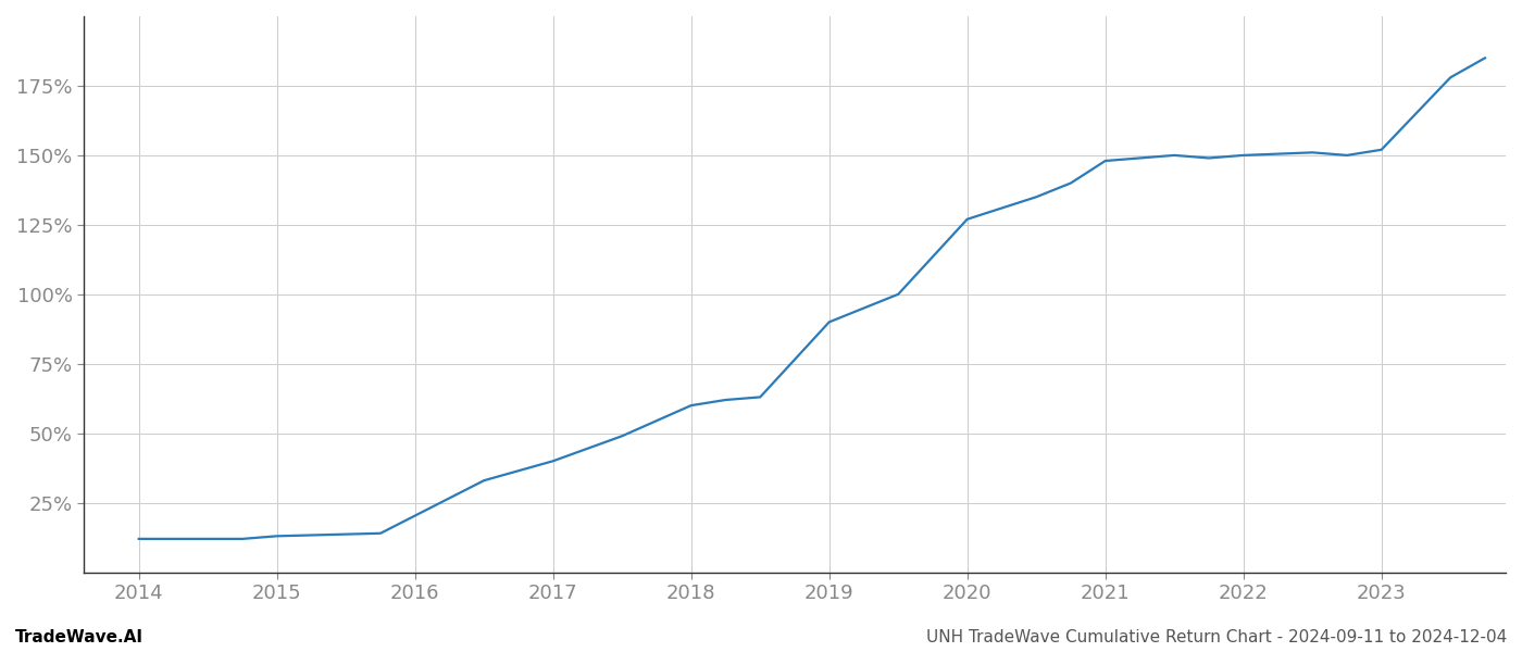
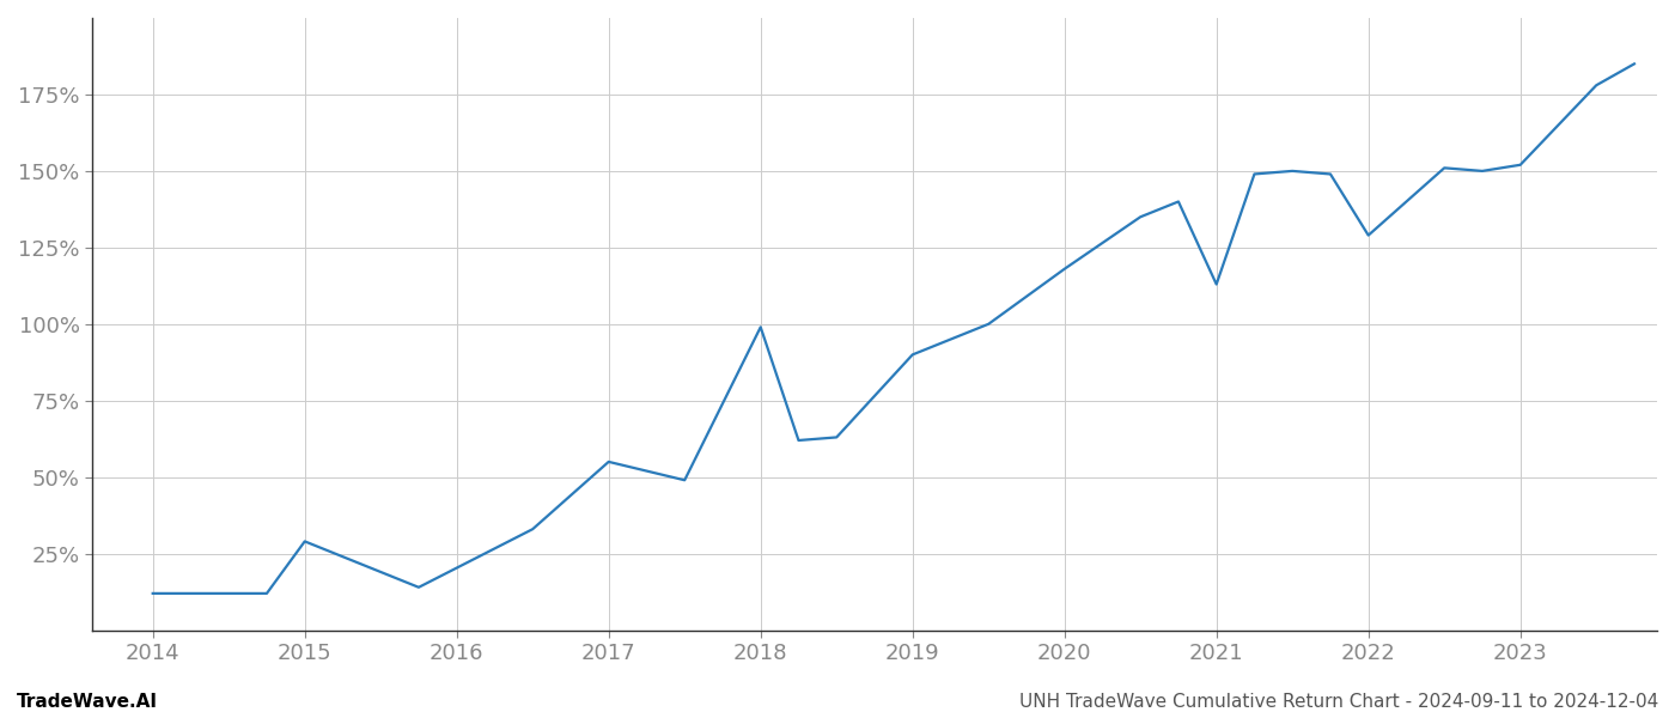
2015: 13% -> 29%
2017: 40% -> 55%
2018: 60% -> 99%
2020: 127% -> 118%
2021: 148% -> 113%
2022: 150% -> 129%
